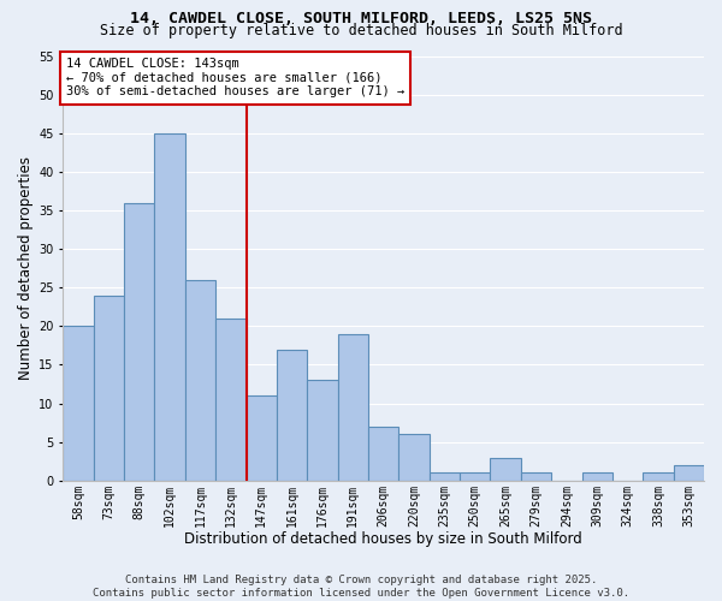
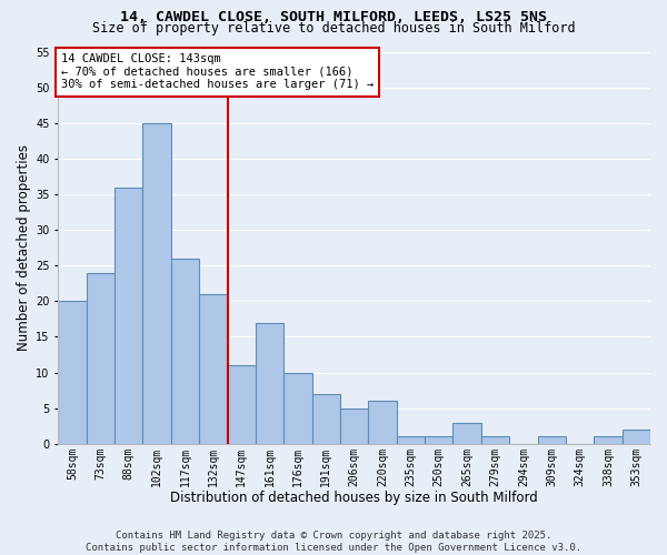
176sqm: 13 -> 10
191sqm: 19 -> 7
206sqm: 7 -> 5
